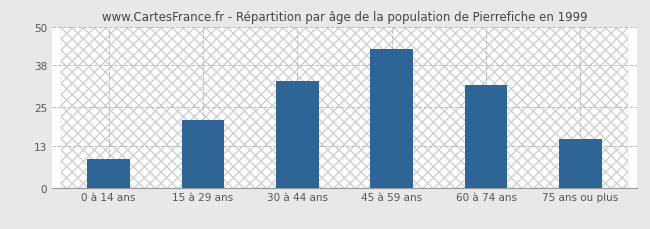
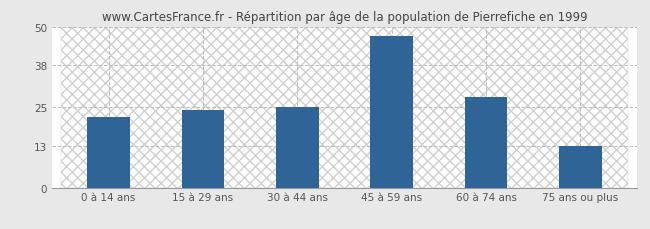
0 à 14 ans: 9 -> 22
15 à 29 ans: 21 -> 24
30 à 44 ans: 33 -> 25
45 à 59 ans: 43 -> 47
60 à 74 ans: 32 -> 28
75 ans ou plus: 15 -> 13
